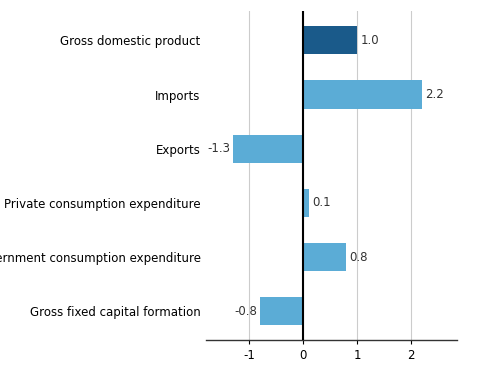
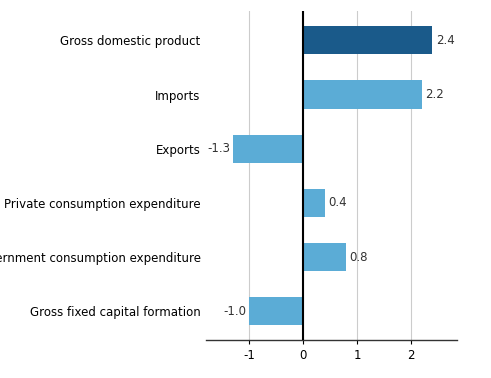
Gross domestic product: 1.0 -> 2.4
Private consumption expenditure: 0.1 -> 0.4
Gross fixed capital formation: -0.8 -> -1.0
